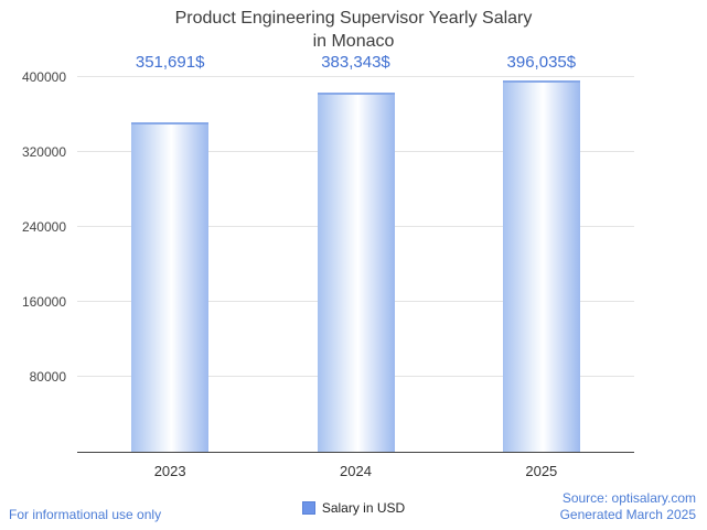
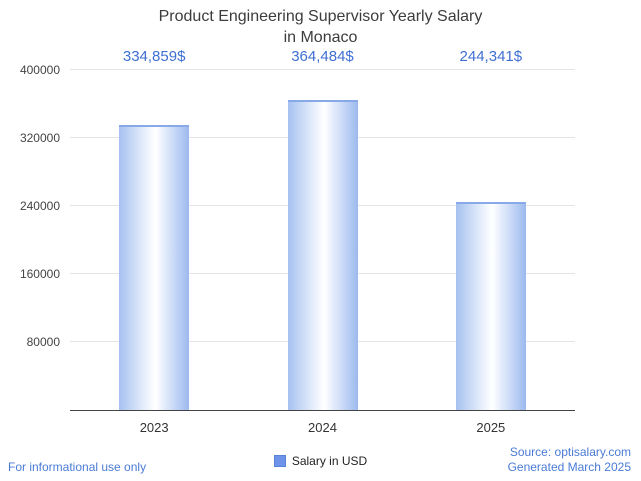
2023: 351,691 -> 334,859
2024: 383,343 -> 364,484
2025: 396,035 -> 244,341
